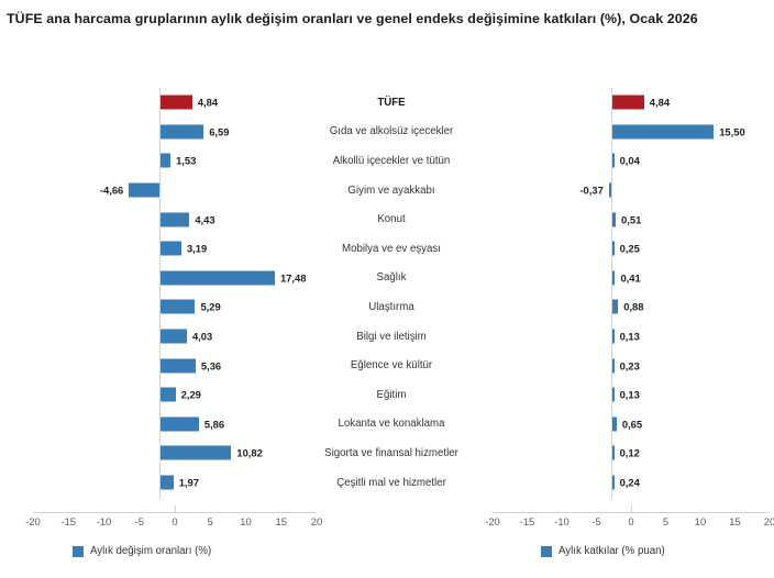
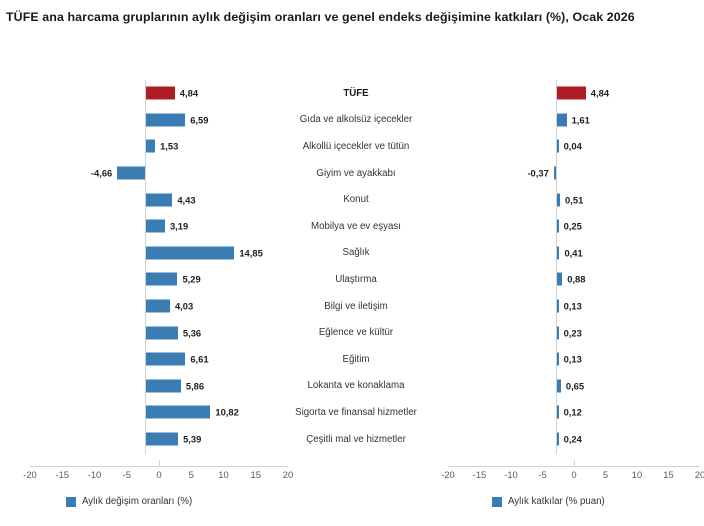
Aylık değişim oranları (%)/Sağlık: 17,48 -> 14,85
Aylık değişim oranları (%)/Eğitim: 2,29 -> 6,61
Aylık değişim oranları (%)/Çeşitli mal ve hizmetler: 1,97 -> 5,39
Aylık katkılar (% puan)/Gıda ve alkolsüz içecekler: 15,50 -> 1,61
